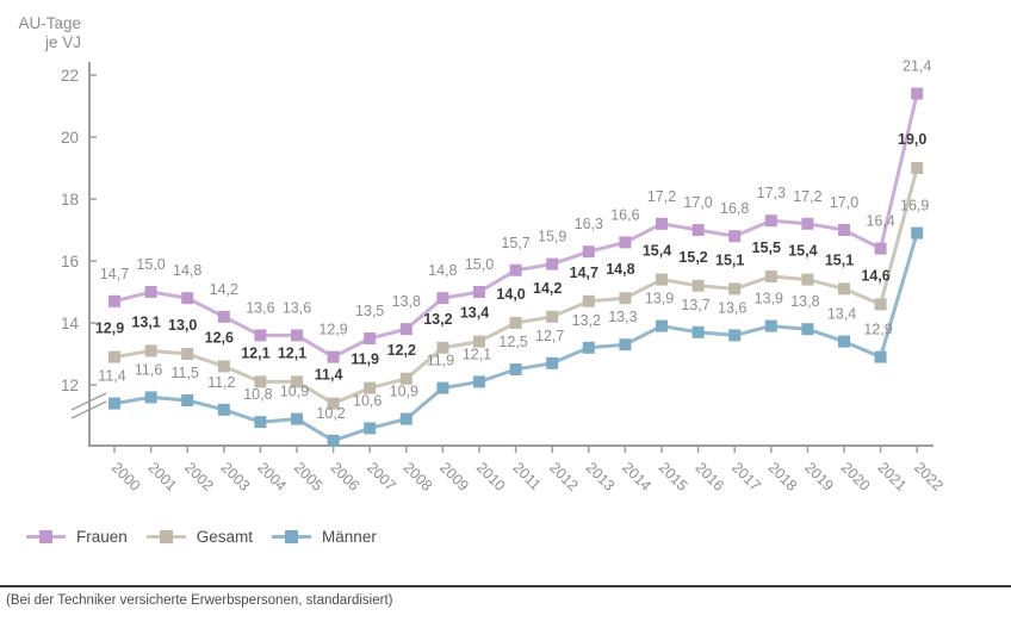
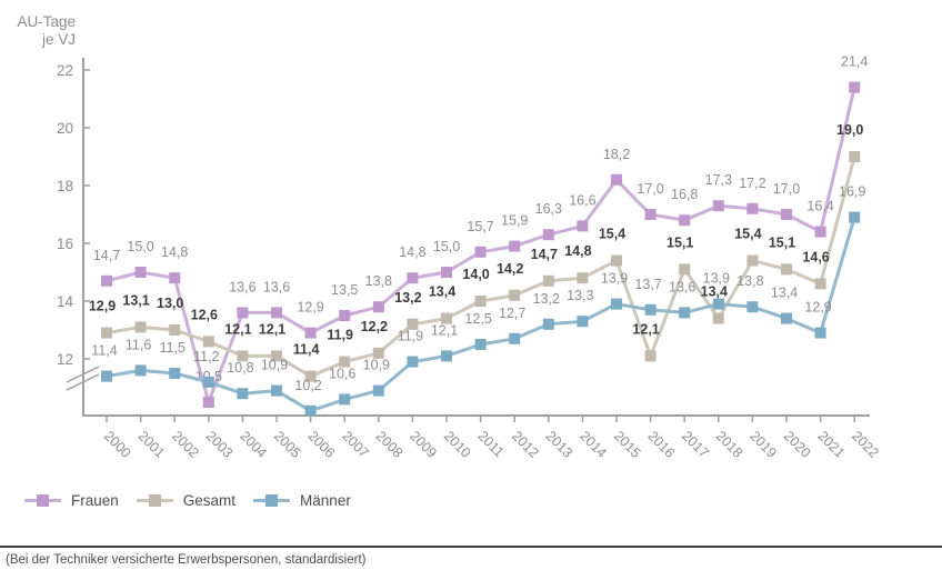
Frauen/2003: 14,2 -> 10,5
Frauen/2015: 17,2 -> 18,2
Gesamt/2016: 15,2 -> 12,1
Gesamt/2018: 15,5 -> 13,4
